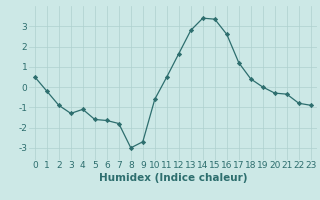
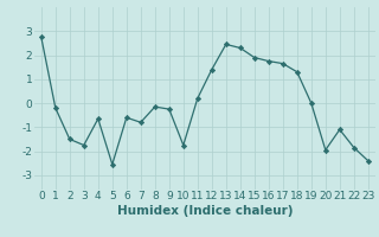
0: 0.50 -> 2.75
2: -0.90 -> -1.50
3: -1.30 -> -1.75
4: -1.10 -> -0.65
5: -1.60 -> -2.55
6: -1.65 -> -0.60
7: -1.80 -> -0.80
8: -3.00 -> -0.15
9: -2.70 -> -0.25
10: -0.60 -> -1.75
11: 0.50 -> 0.20
12: 1.65 -> 1.40
13: 2.80 -> 2.45
14: 3.40 -> 2.30
15: 3.35 -> 1.90
16: 2.60 -> 1.75
17: 1.20 -> 1.65
18: 0.40 -> 1.30
20: -0.30 -> -1.95
21: -0.35 -> -1.10
22: -0.80 -> -1.85
23: -0.90 -> -2.40
